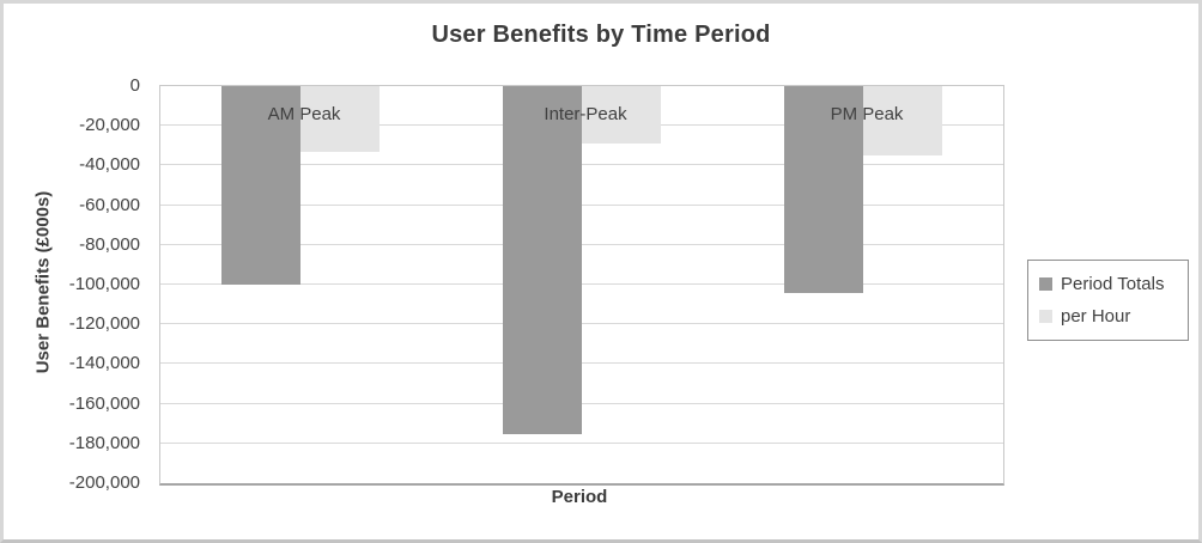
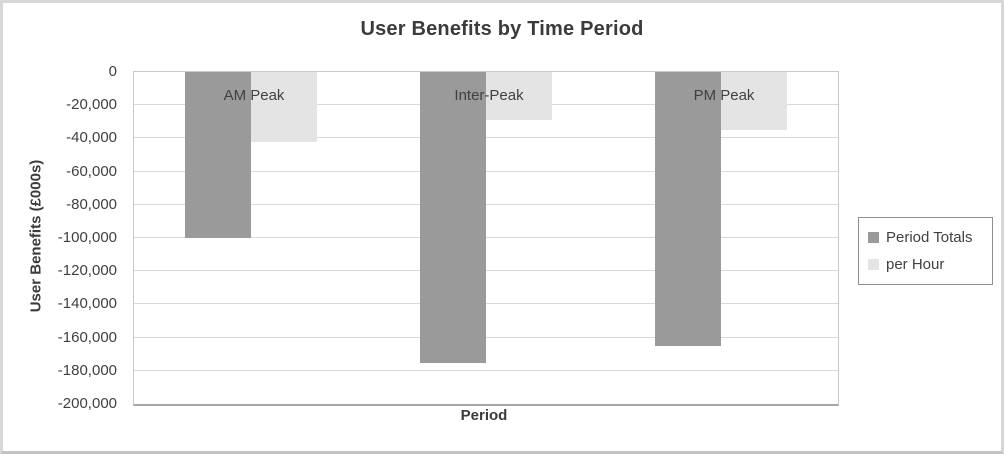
per Hour/AM Peak: -33000 -> -42000
Period Totals/PM Peak: -104000 -> -165000
